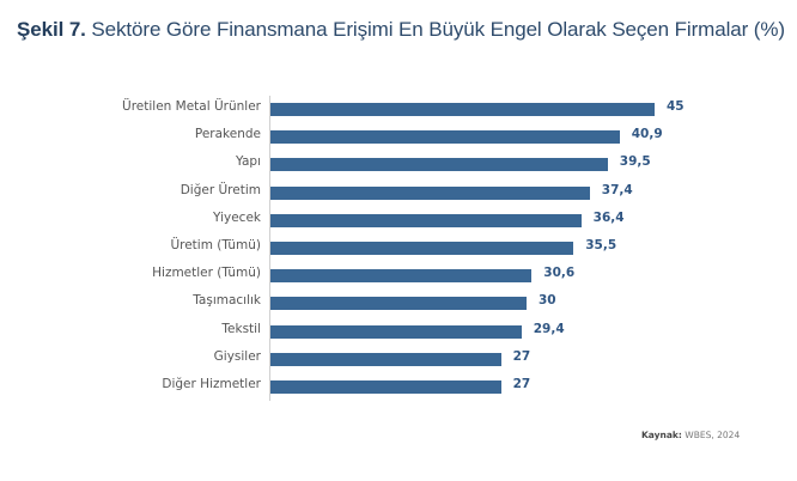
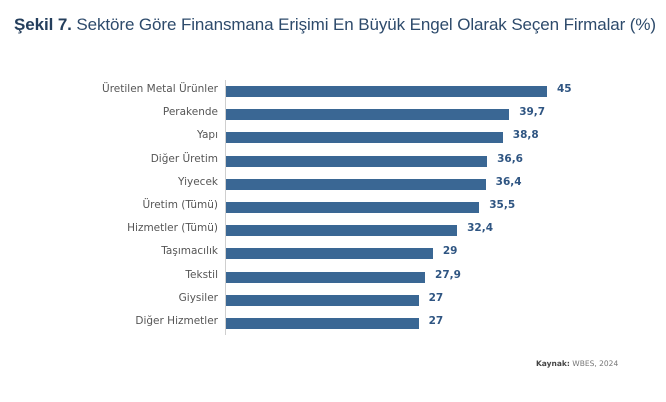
Perakende: 40,9 -> 39,7
Yapı: 39,5 -> 38,8
Diğer Üretim: 37,4 -> 36,6
Hizmetler (Tümü): 30,6 -> 32,4
Taşımacılık: 30 -> 29
Tekstil: 29,4 -> 27,9
